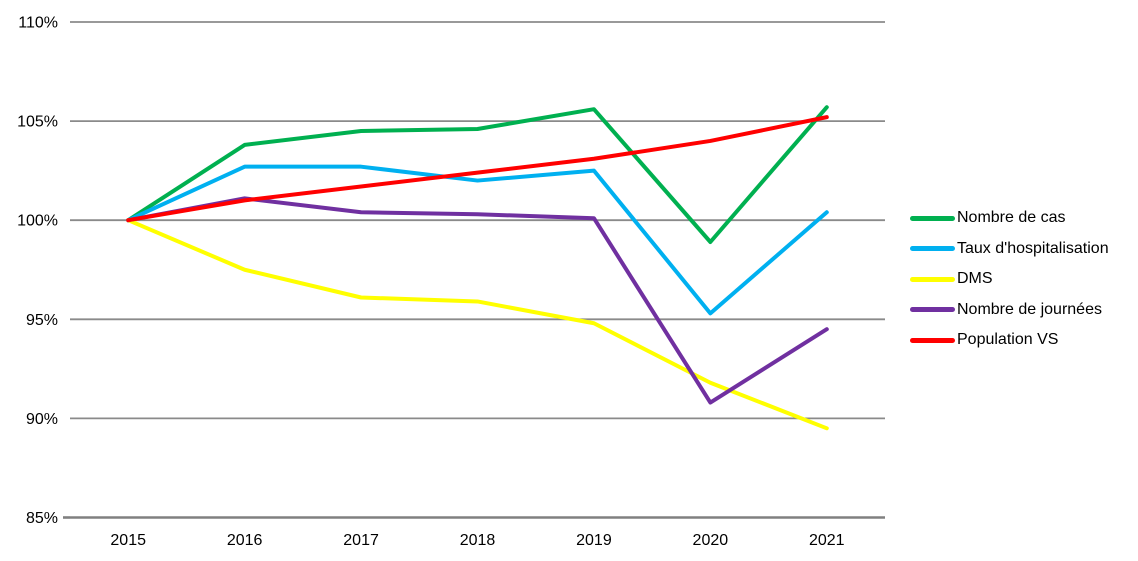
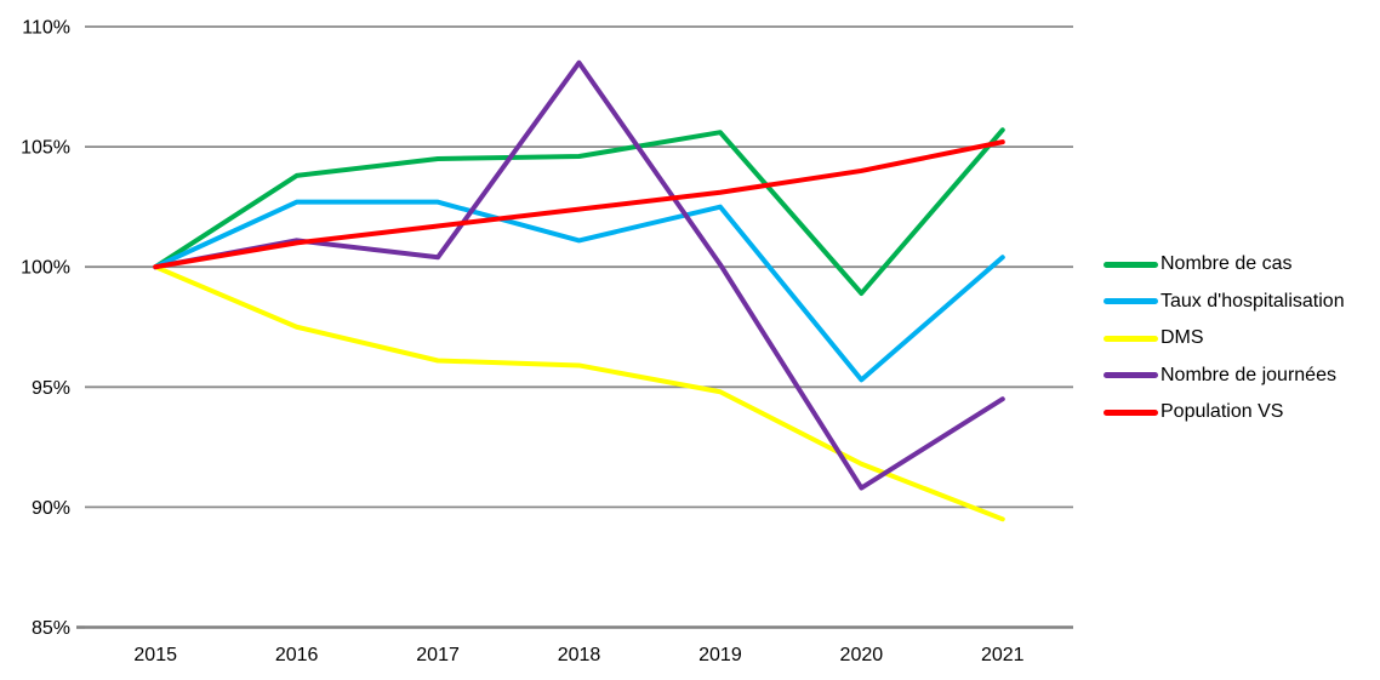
Taux d'hospitalisation/2018: 102.0% -> 101.1%
Nombre de journées/2018: 100.3% -> 108.5%
